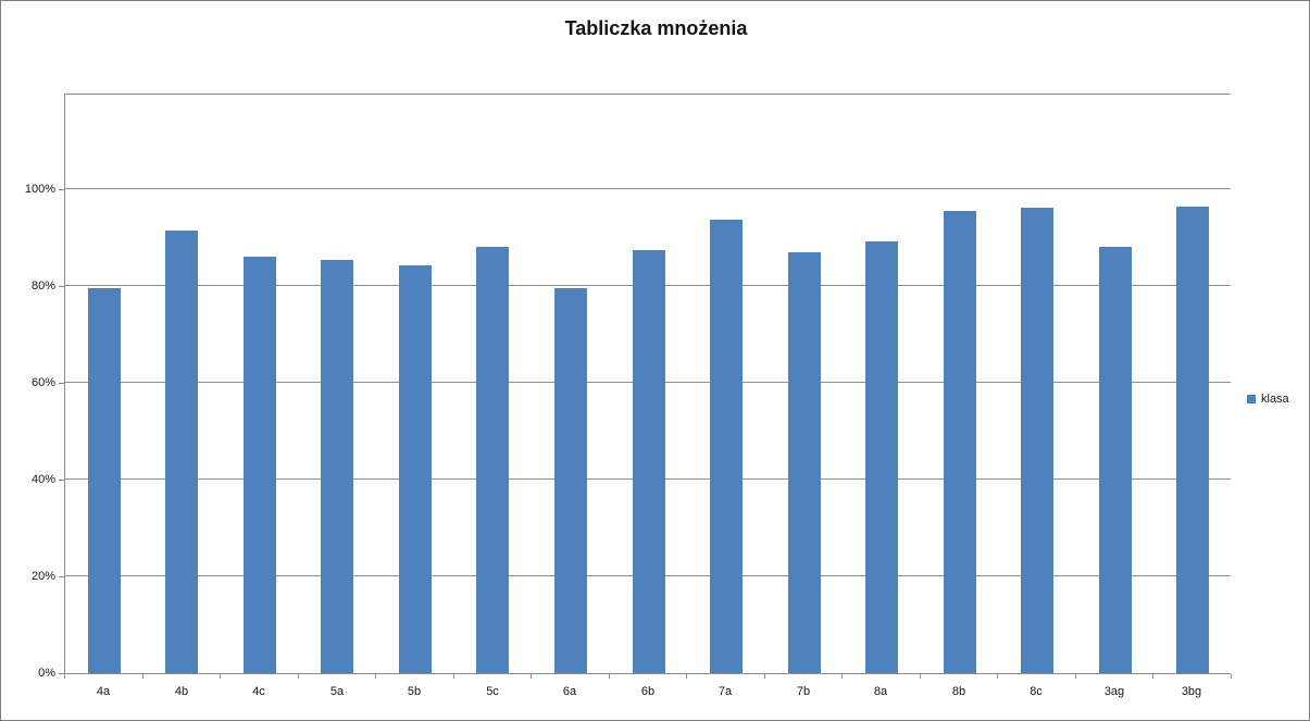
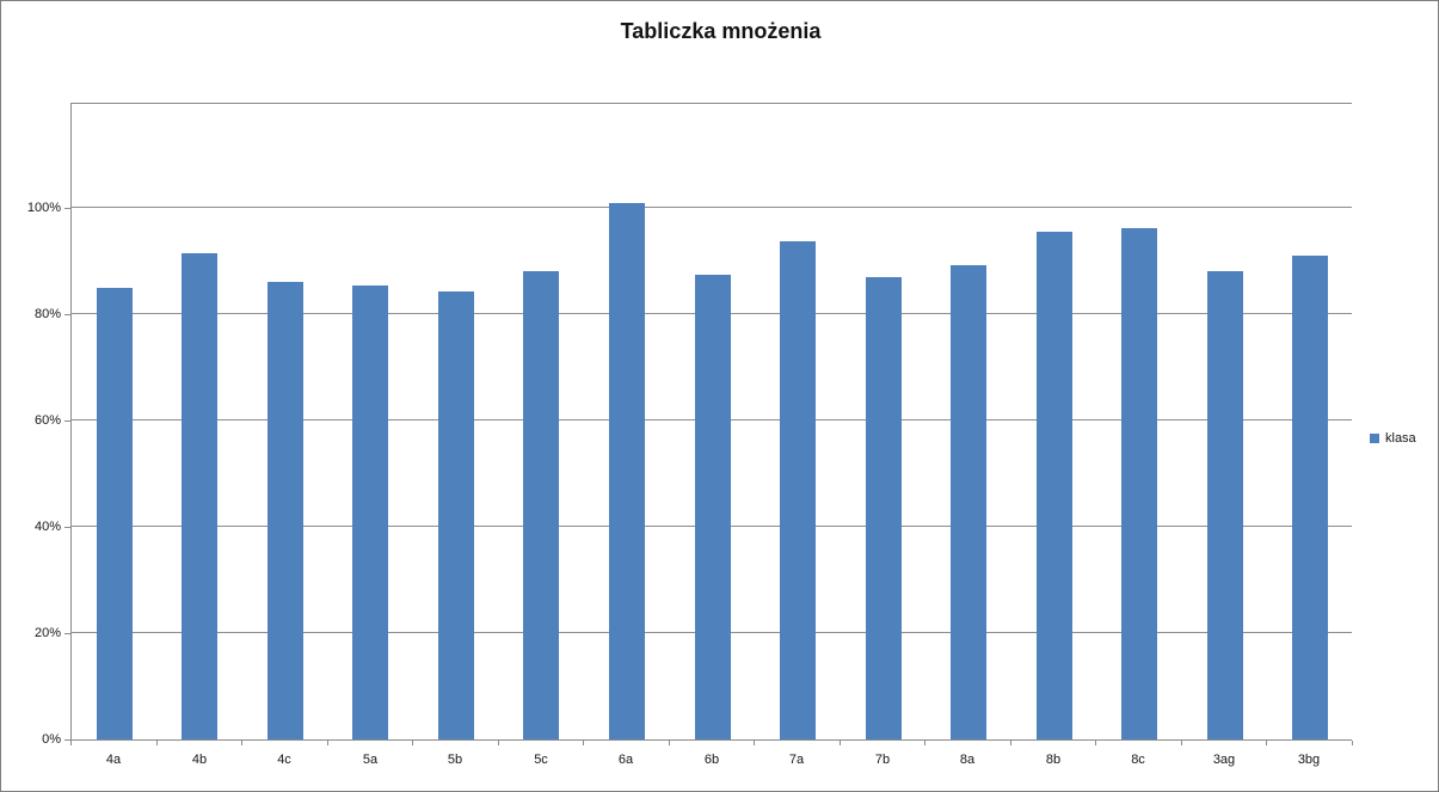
4a: 80% -> 85%
6a: 80% -> 101%
3bg: 96% -> 91%
